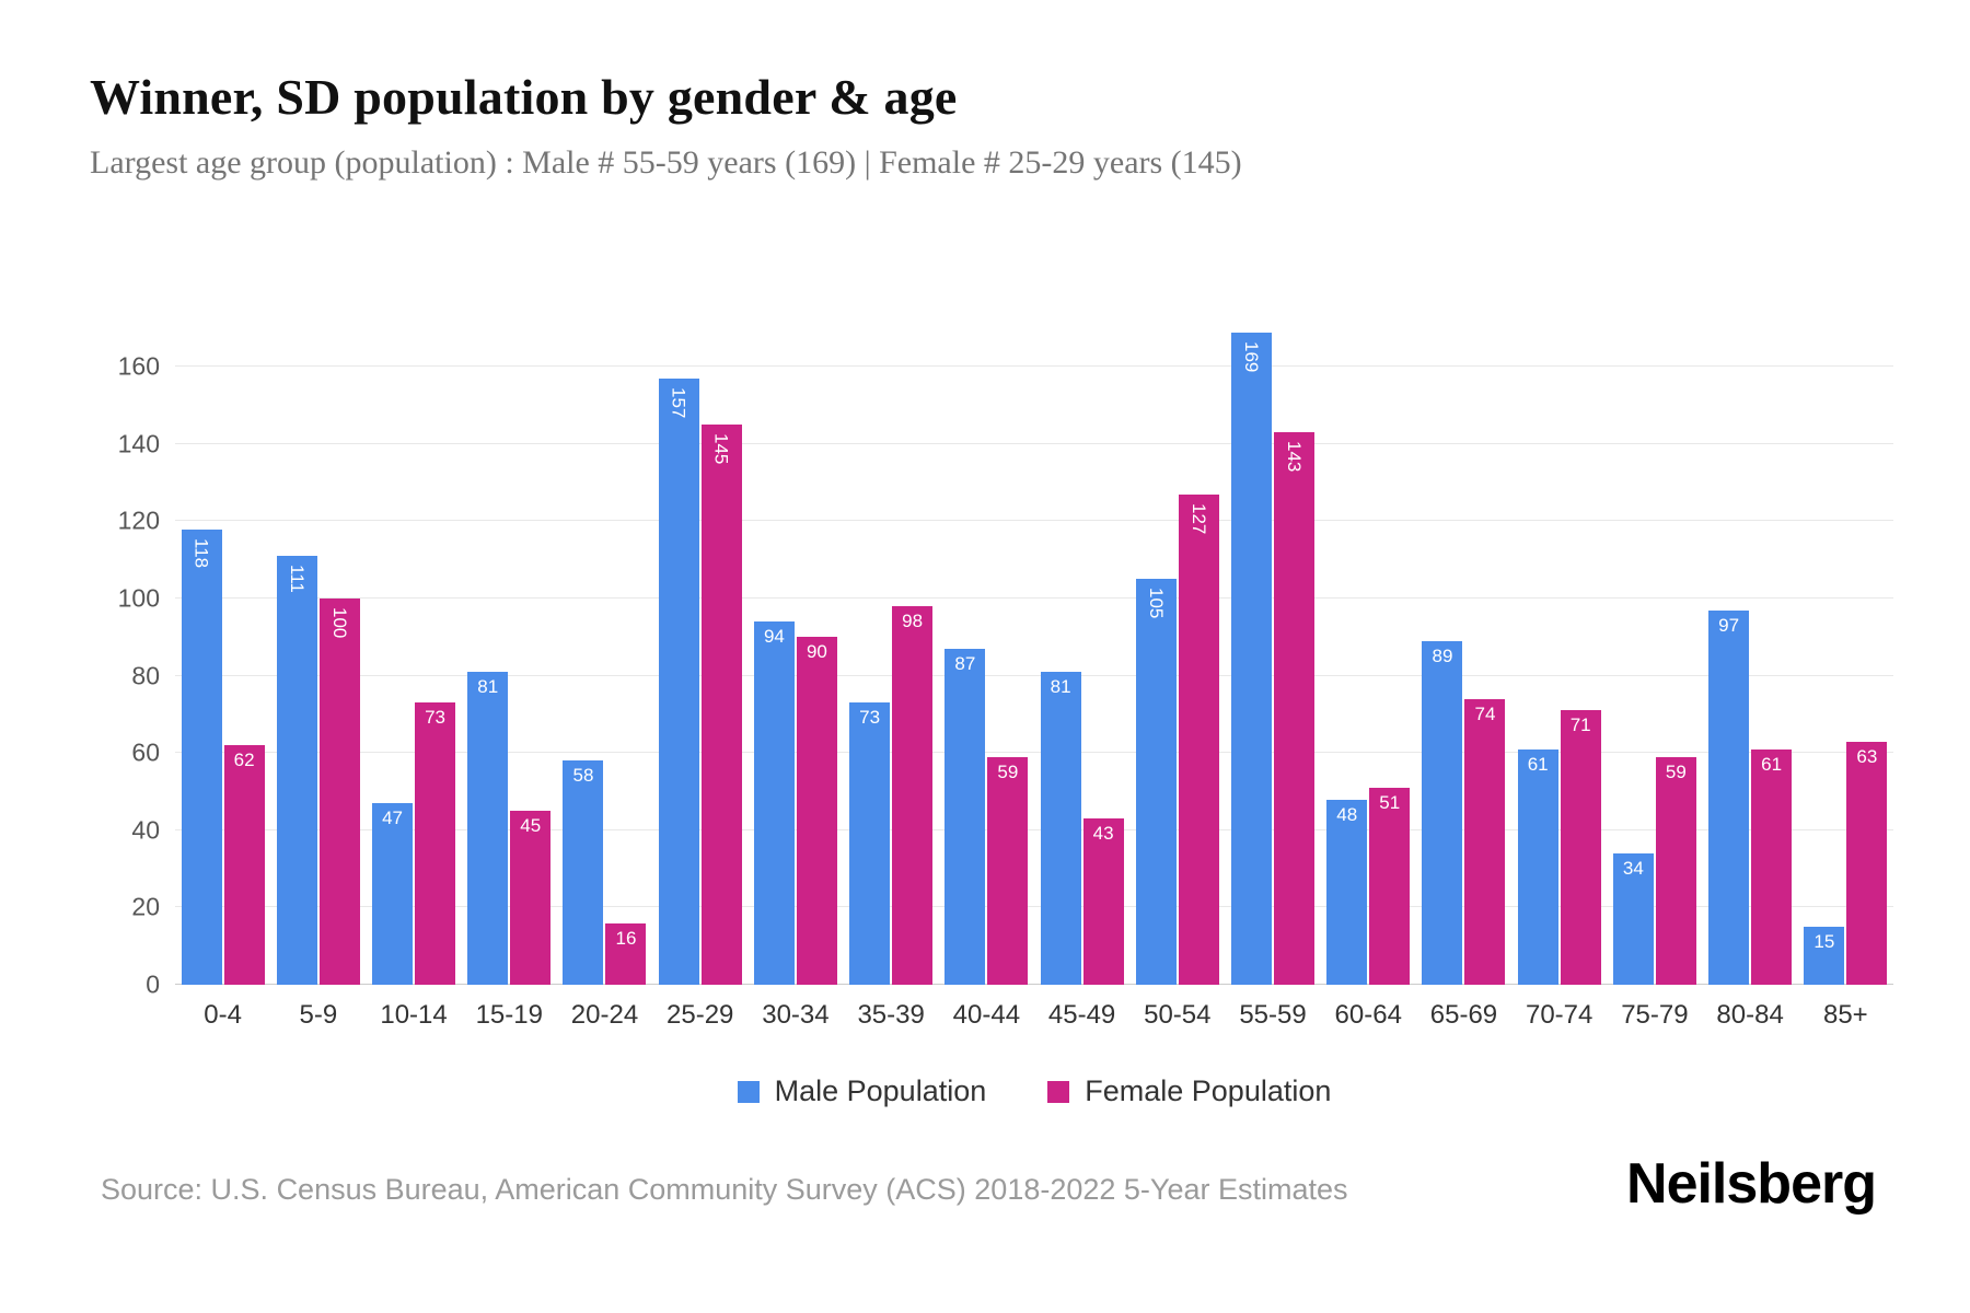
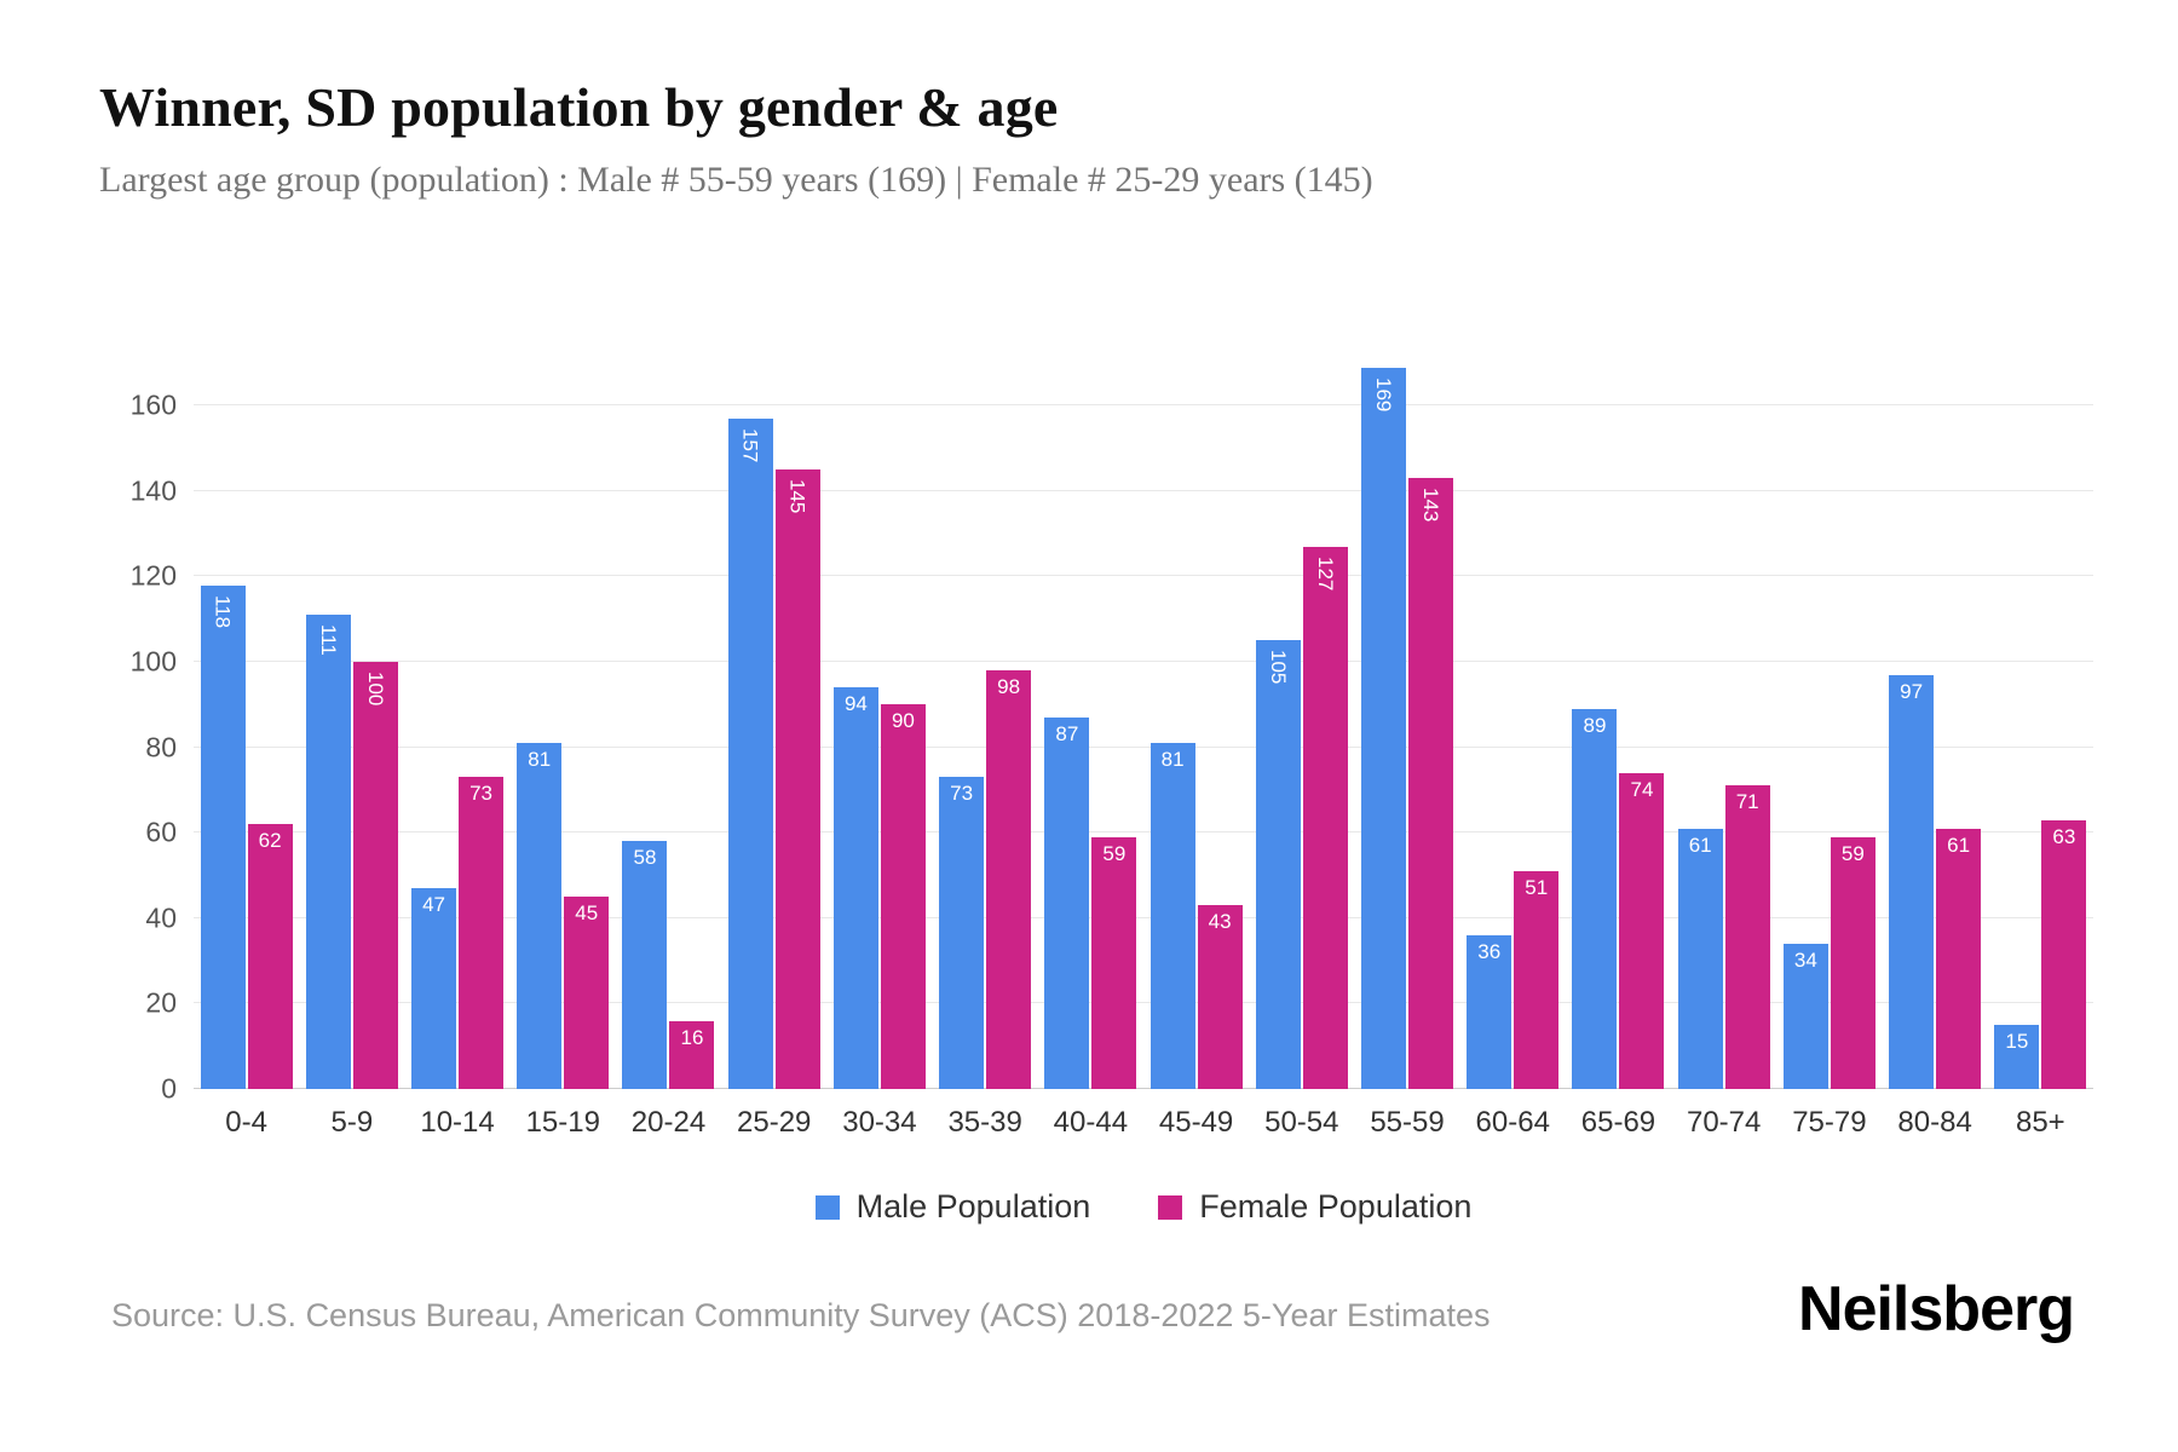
Male Population/60-64: 48 -> 36
